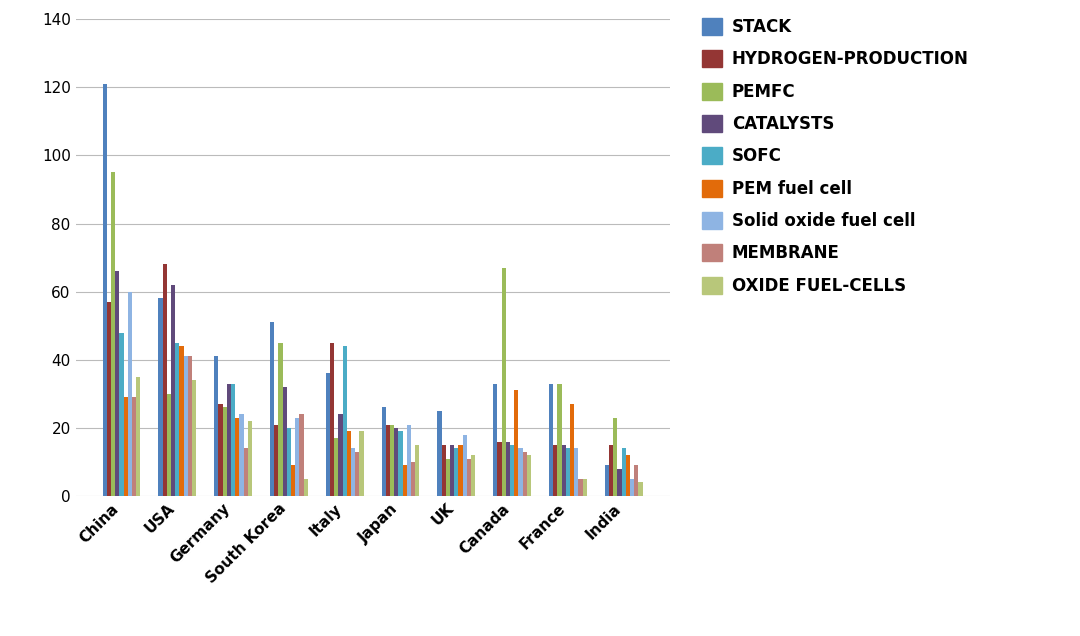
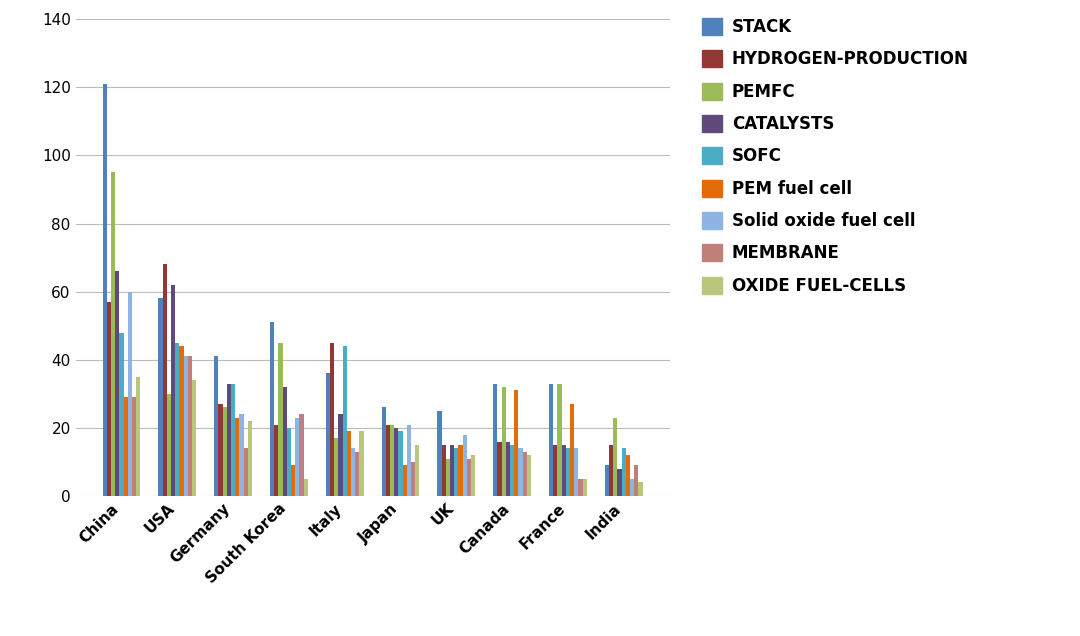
PEMFC/Canada: 67 -> 32
